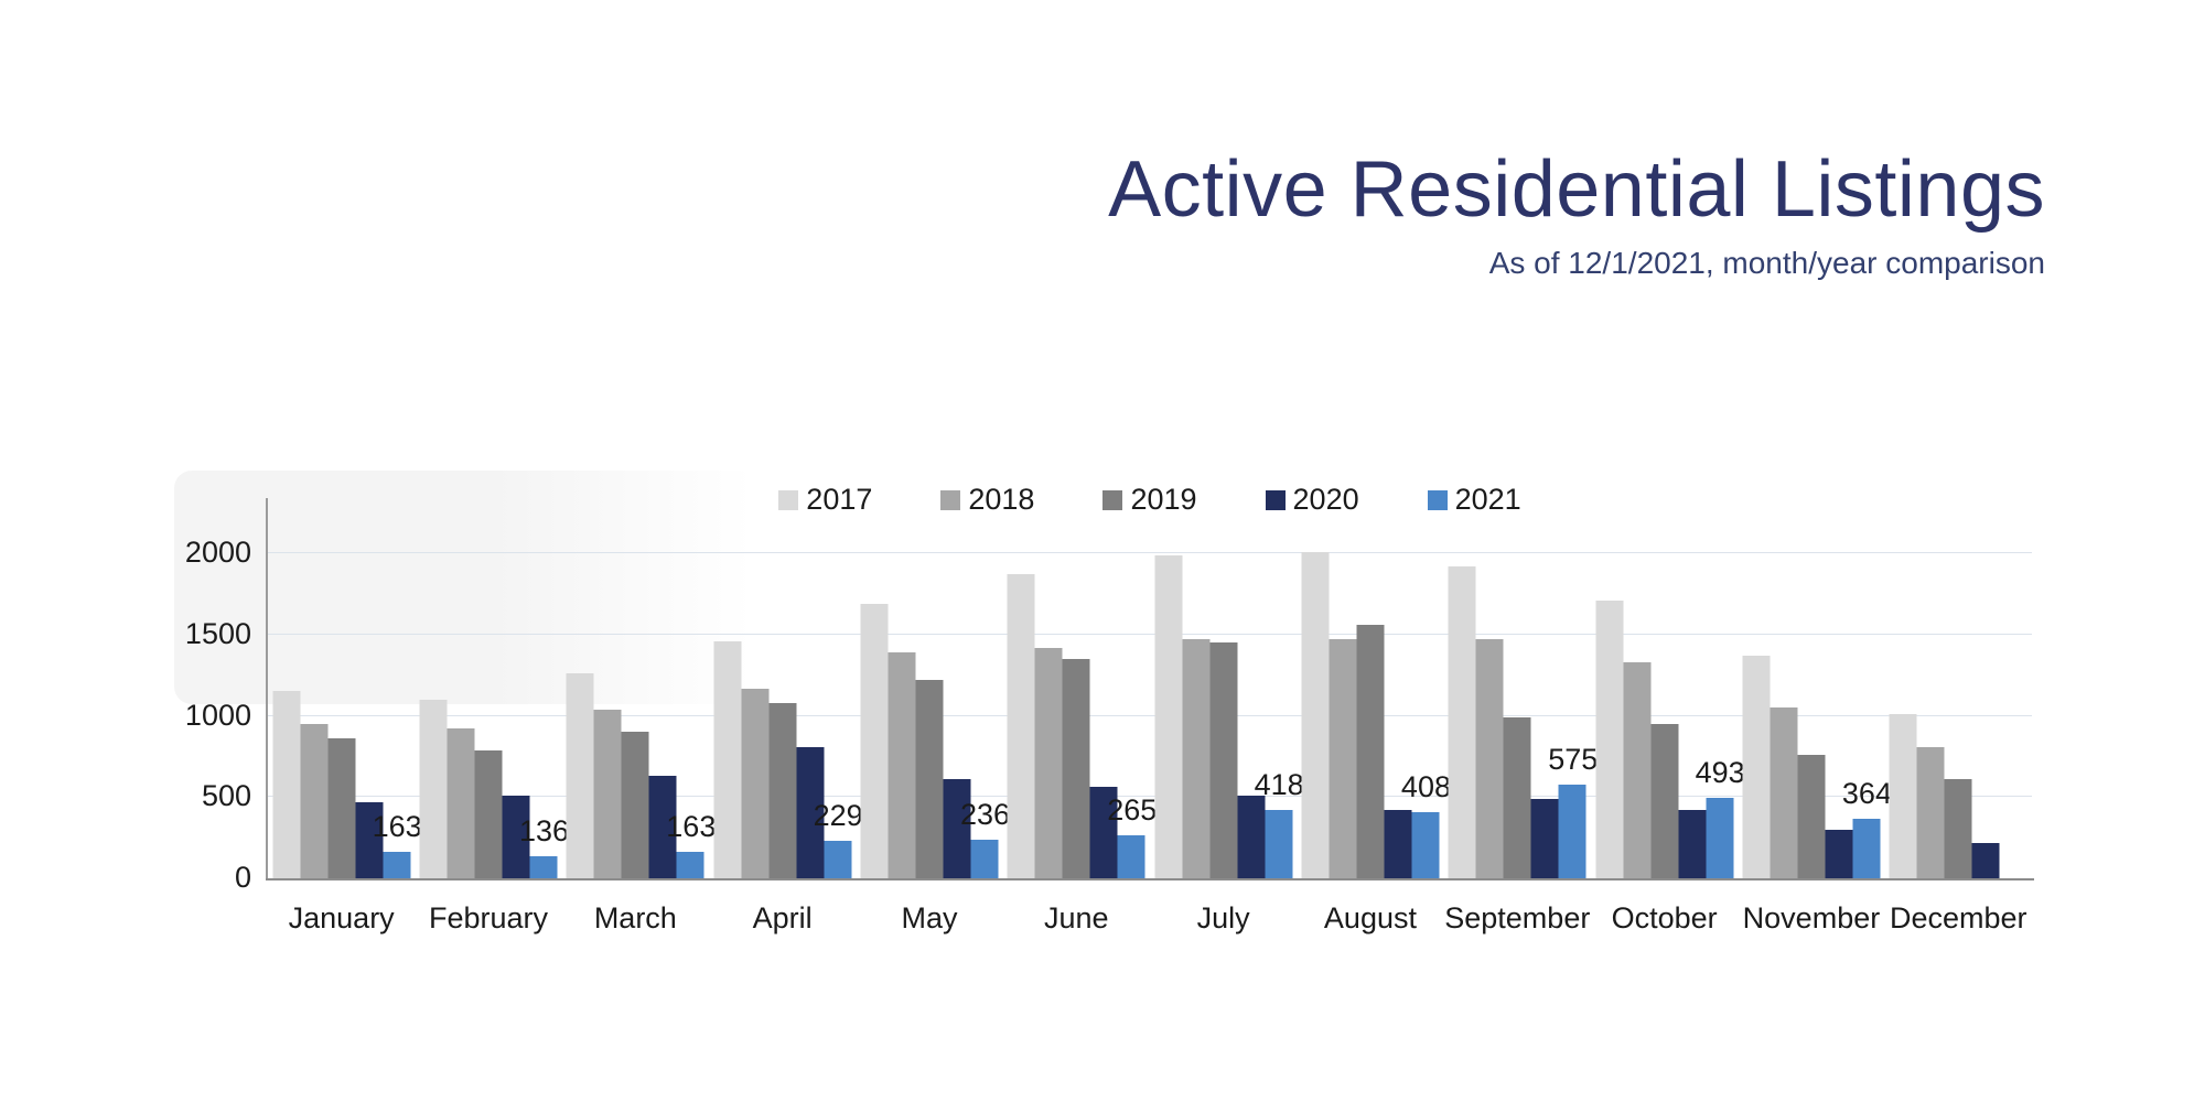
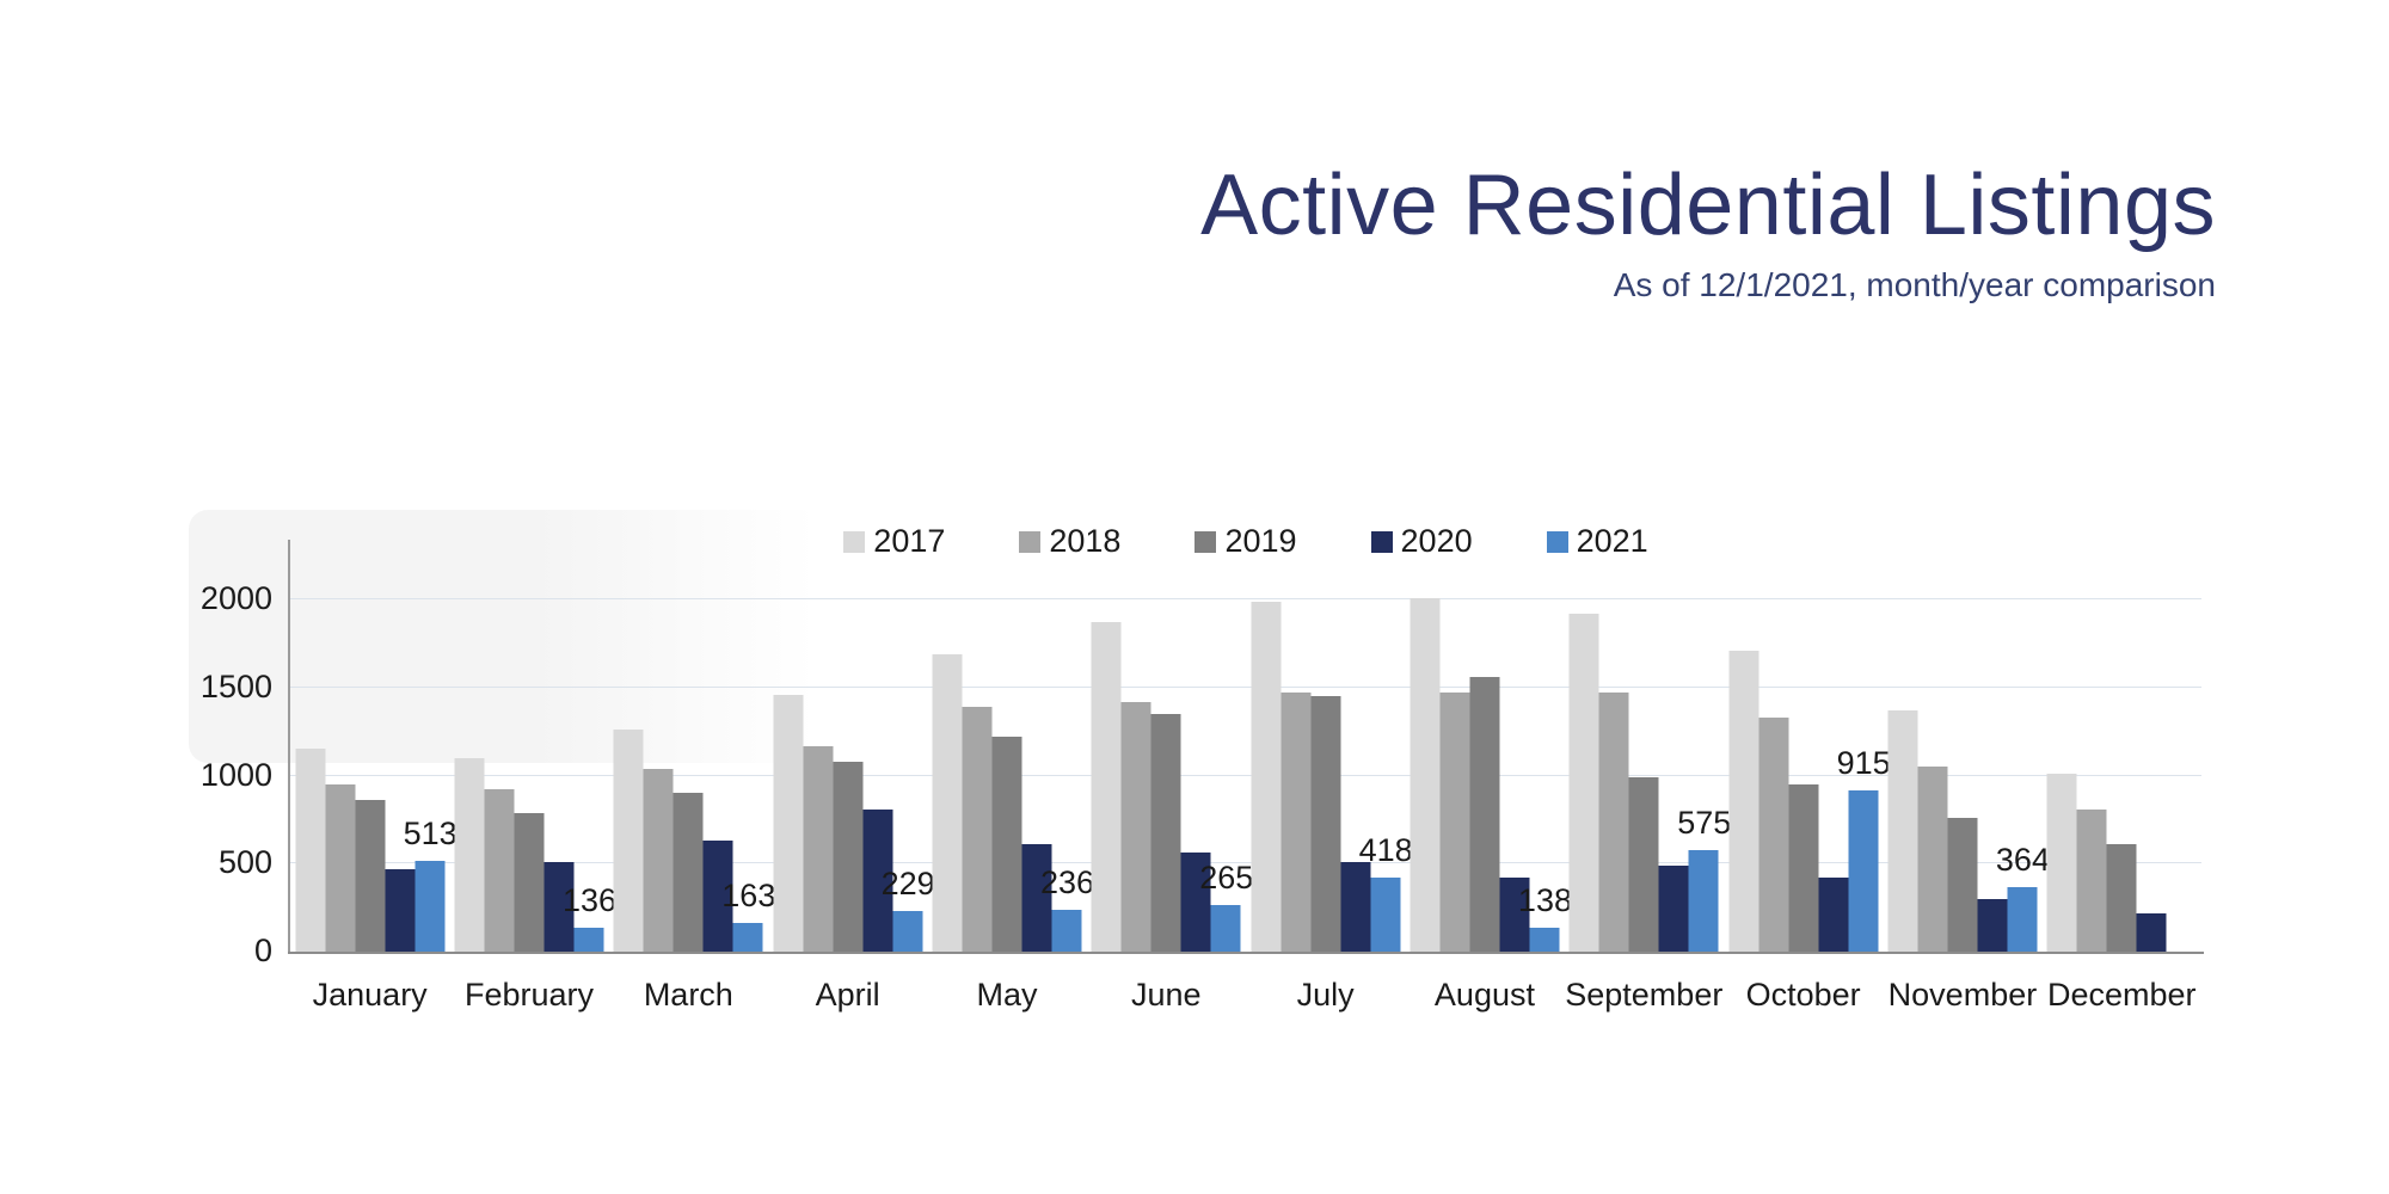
2021/January: 163 -> 513
2021/August: 408 -> 138
2021/October: 493 -> 915
